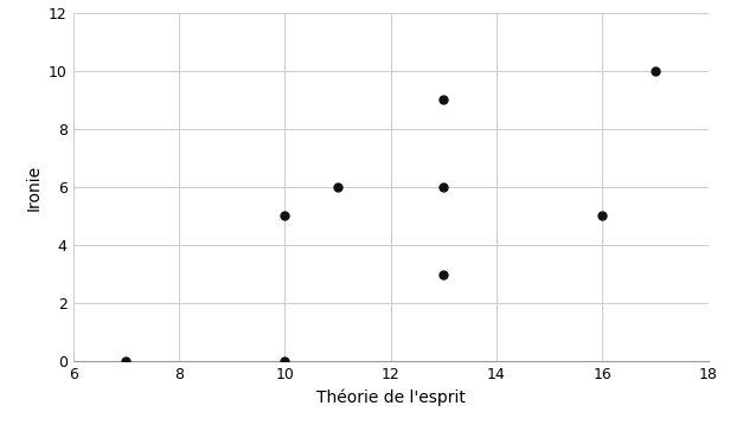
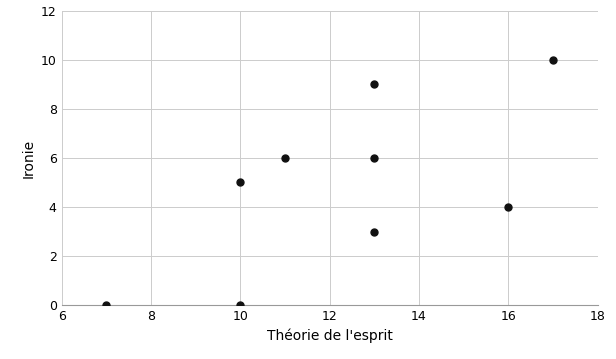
16: 5 -> 4
